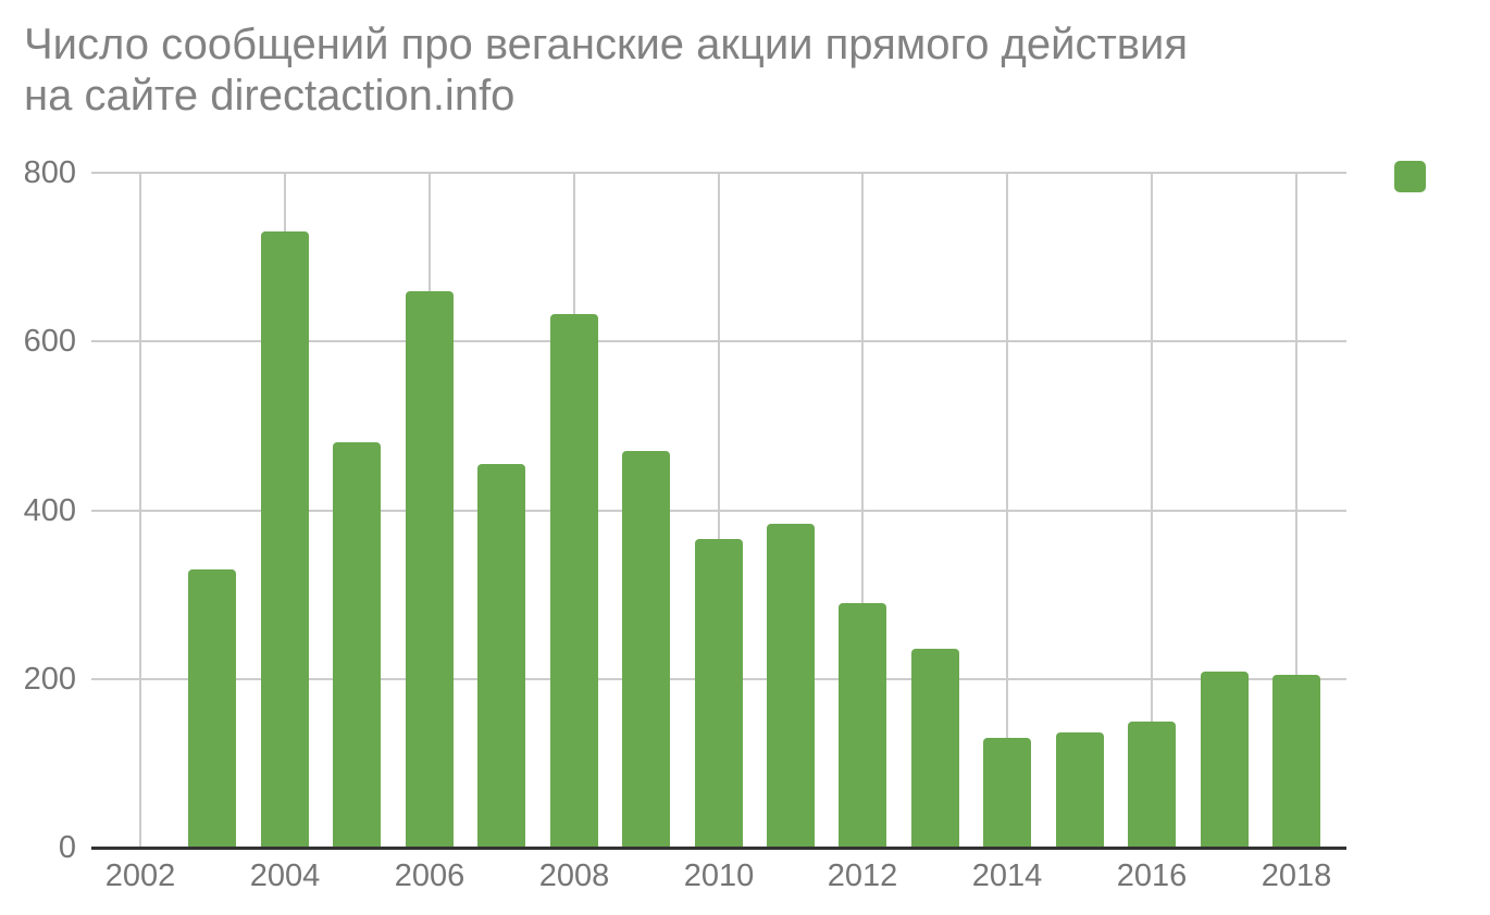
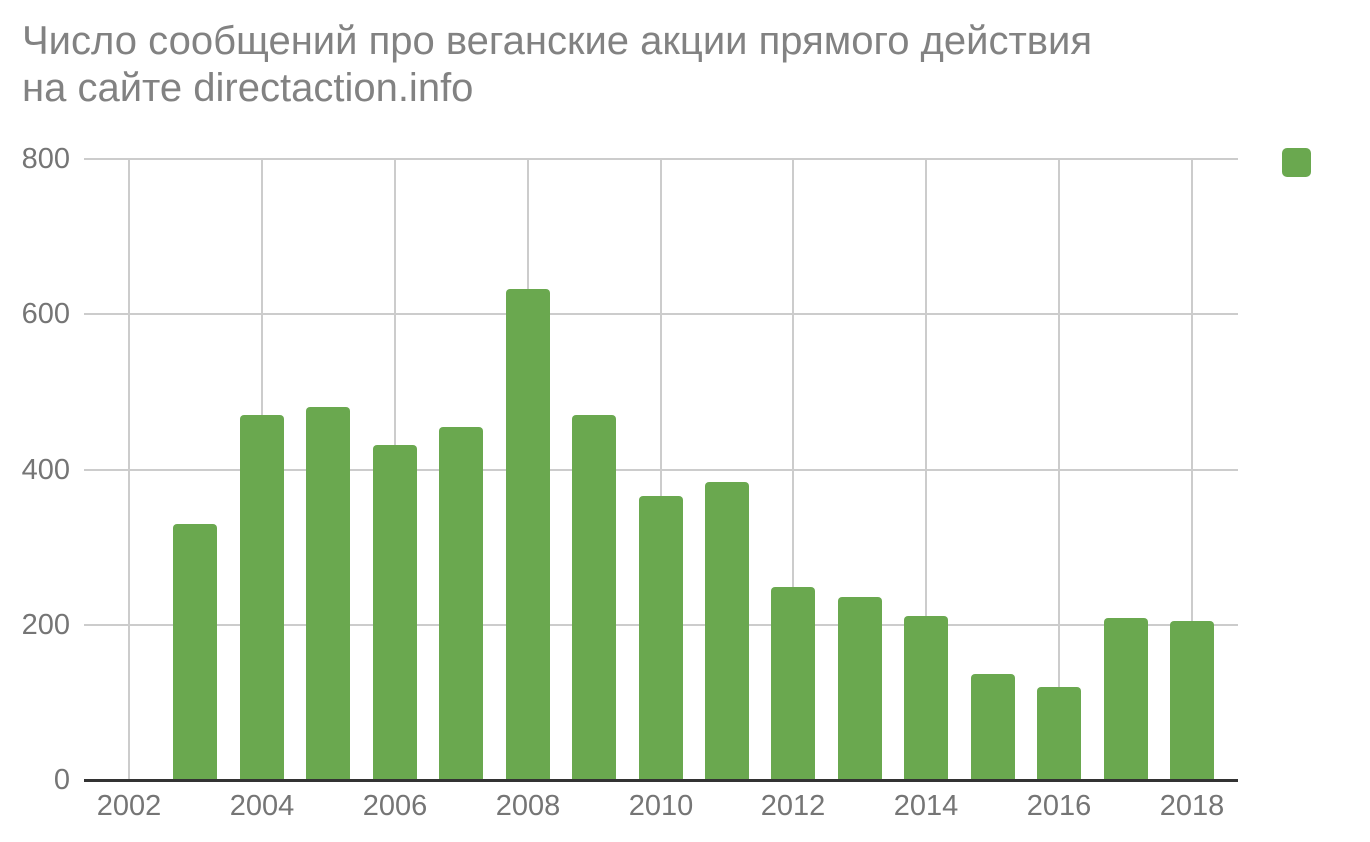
2004: 730 -> 470
2006: 660 -> 430
2012: 290 -> 250
2014: 130 -> 210
2016: 150 -> 120
